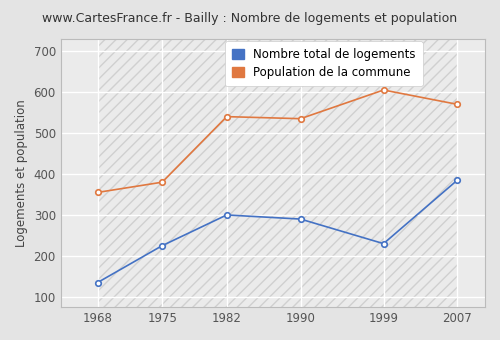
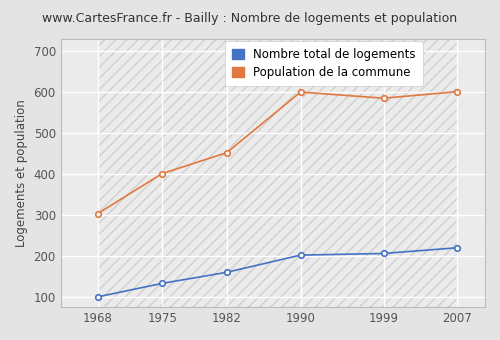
Nombre total de logements/1968: 135 -> 100
Population de la commune/1968: 355 -> 303
Nombre total de logements/1975: 225 -> 133
Population de la commune/1975: 380 -> 401
Nombre total de logements/1982: 300 -> 160
Population de la commune/1982: 540 -> 452
Nombre total de logements/1990: 290 -> 202
Population de la commune/1990: 535 -> 600
Nombre total de logements/1999: 230 -> 206
Population de la commune/1999: 605 -> 585
Nombre total de logements/2007: 385 -> 220
Population de la commune/2007: 570 -> 601
